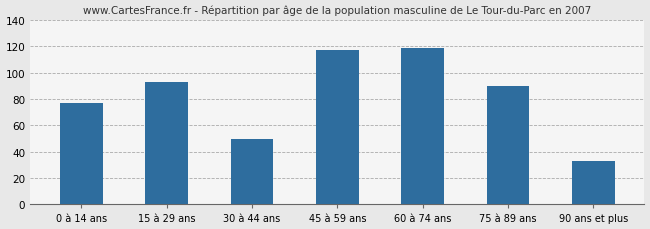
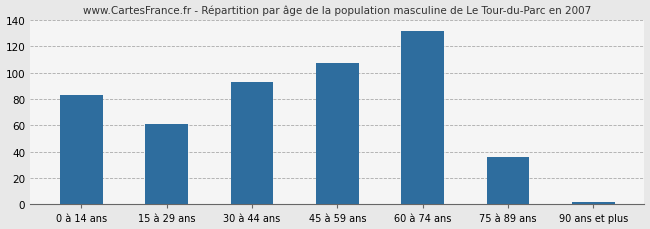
0 à 14 ans: 77 -> 83
15 à 29 ans: 93 -> 61
30 à 44 ans: 50 -> 93
45 à 59 ans: 117 -> 107
60 à 74 ans: 119 -> 132
75 à 89 ans: 90 -> 36
90 ans et plus: 33 -> 2
